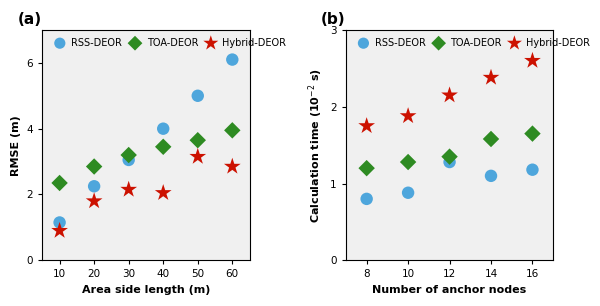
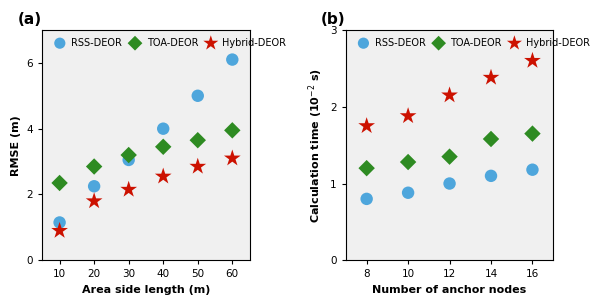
Hybrid-DEOR/40: 2.05 -> 2.55
Hybrid-DEOR/50: 3.15 -> 2.85
Hybrid-DEOR/60: 2.85 -> 3.10
RSS-DEOR/12: 1.28 -> 1.00
